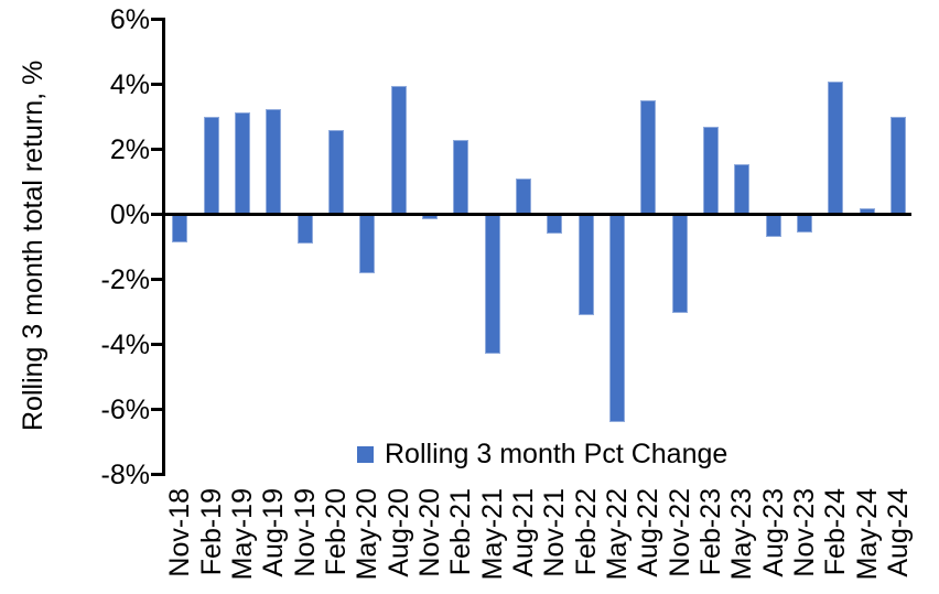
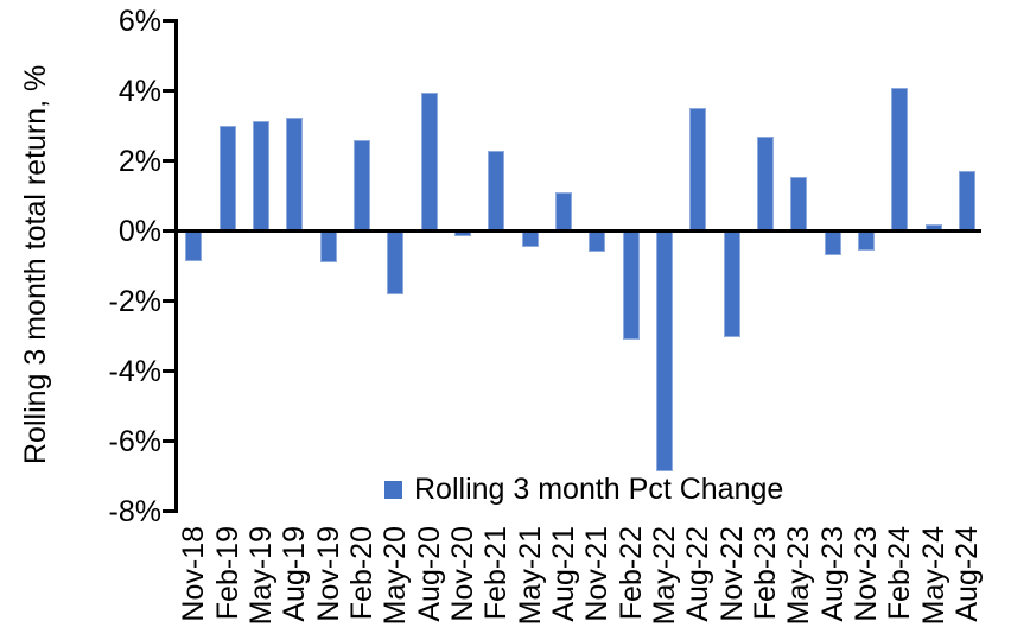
May-21: -4.3% -> -0.5%
May-22: -6.4% -> -6.8%
Aug-24: 3.0% -> 1.7%
